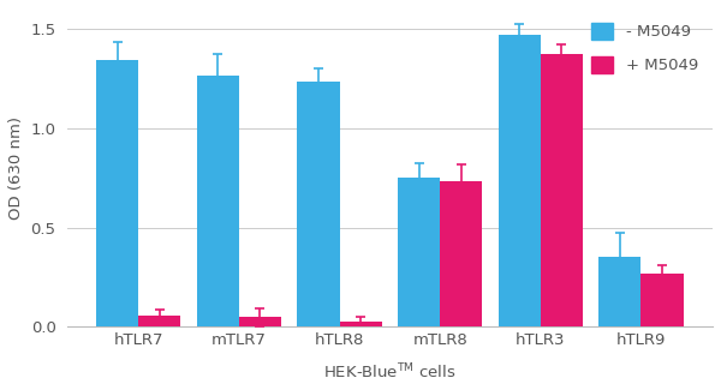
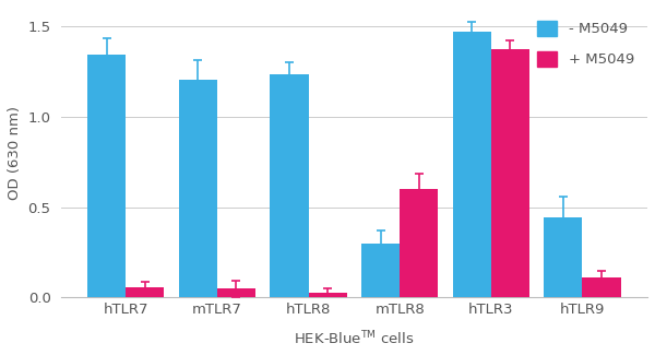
- M5049/mTLR7: 1.26 -> 1.20
- M5049/mTLR8: 0.75 -> 0.30
+ M5049/mTLR8: 0.73 -> 0.60
- M5049/hTLR9: 0.35 -> 0.44
+ M5049/hTLR9: 0.27 -> 0.11
